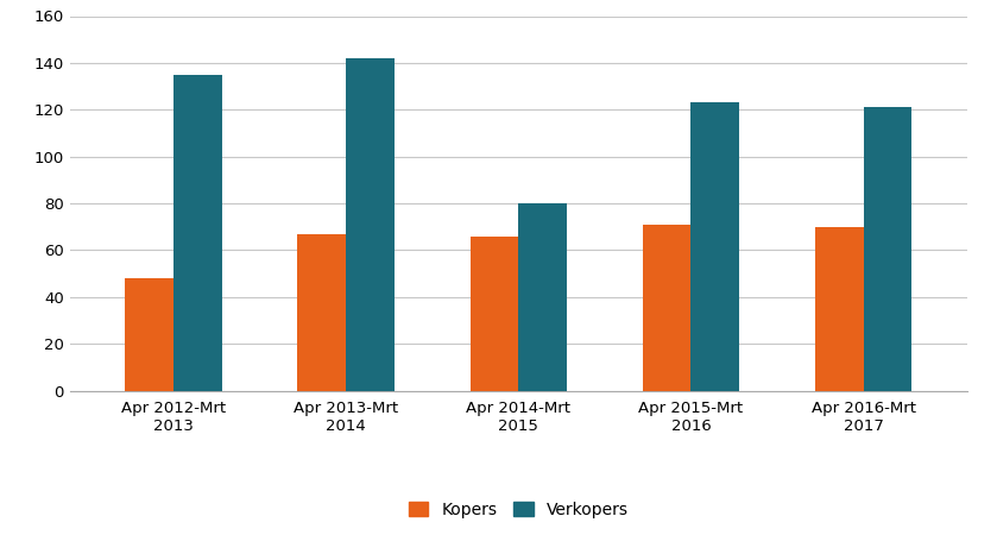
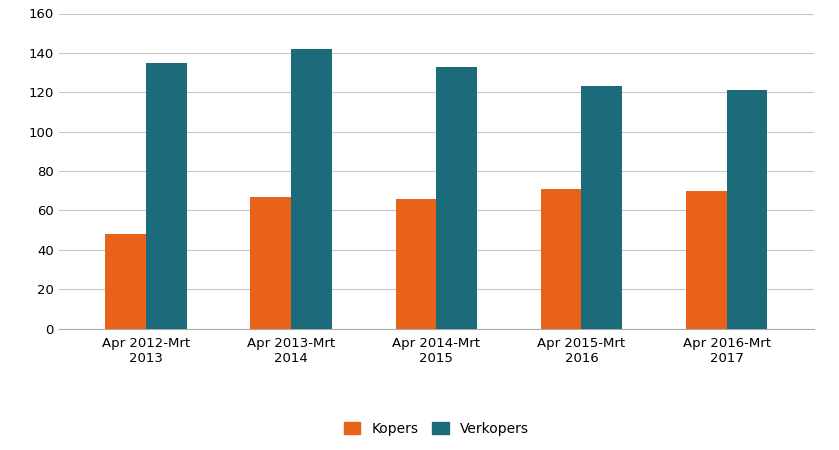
Verkopers/Apr 2014-Mrt 2015: 80 -> 133
